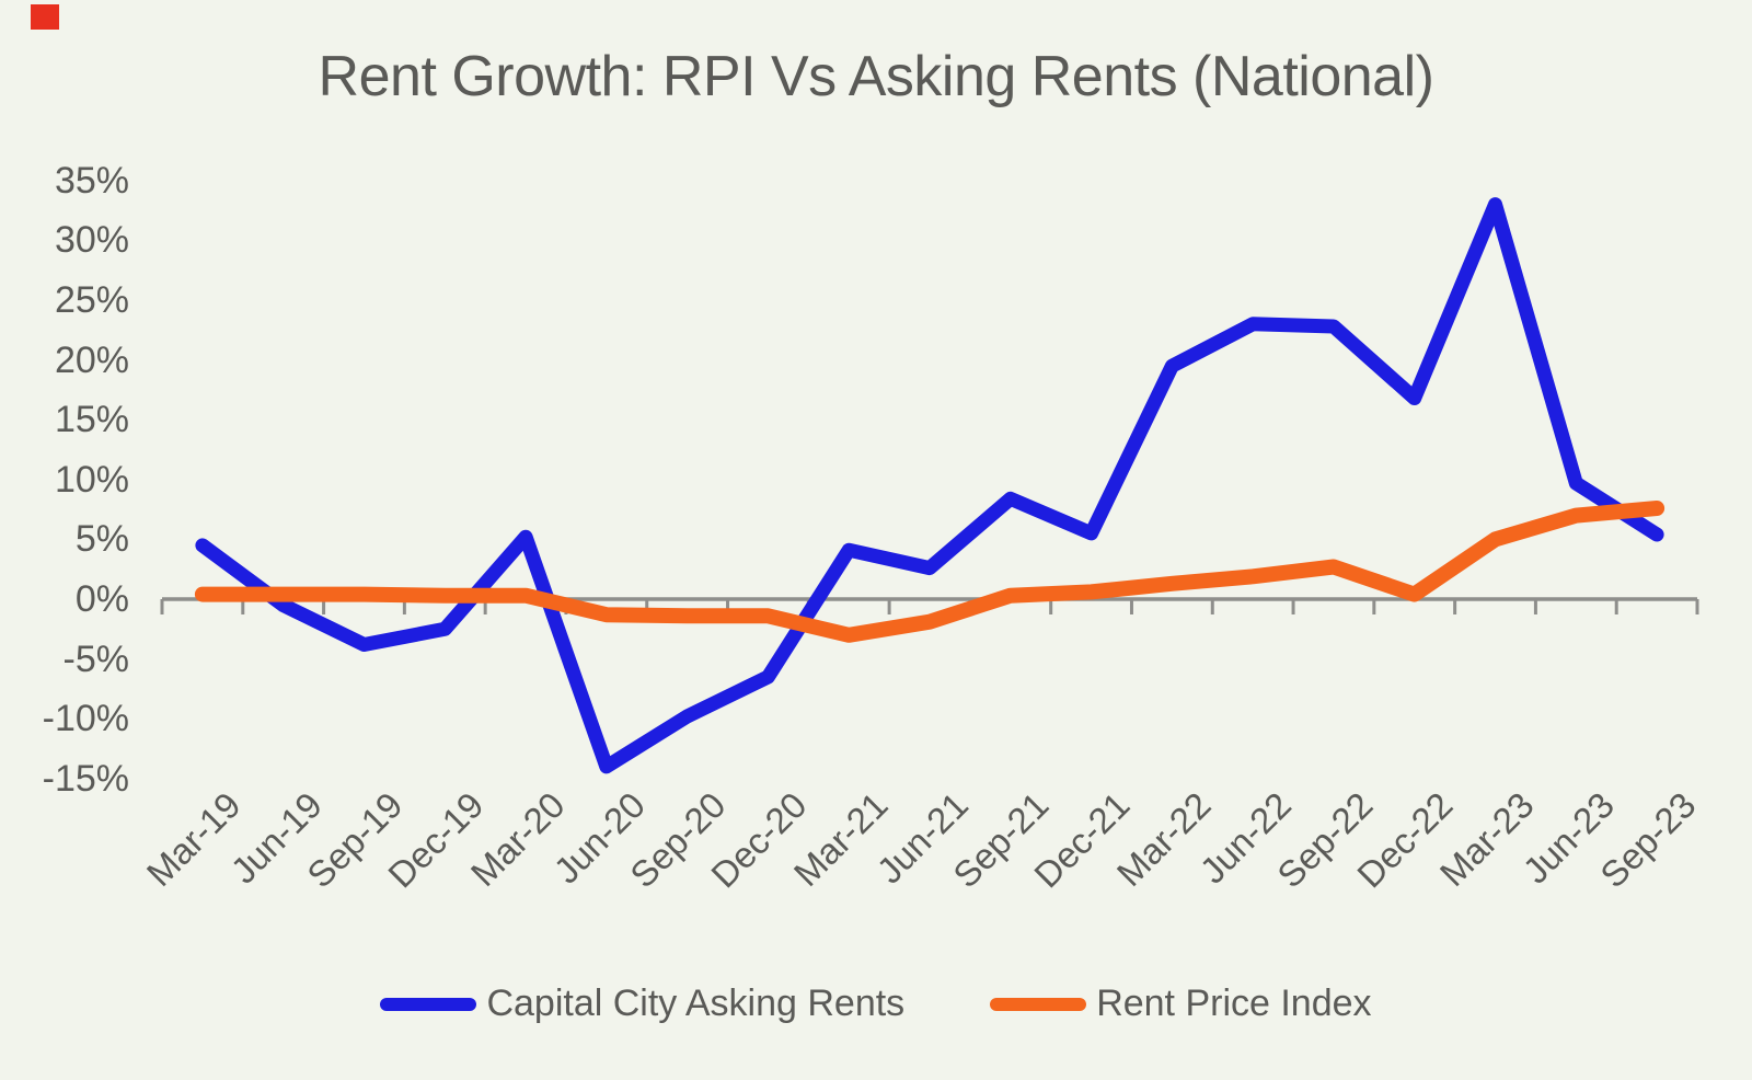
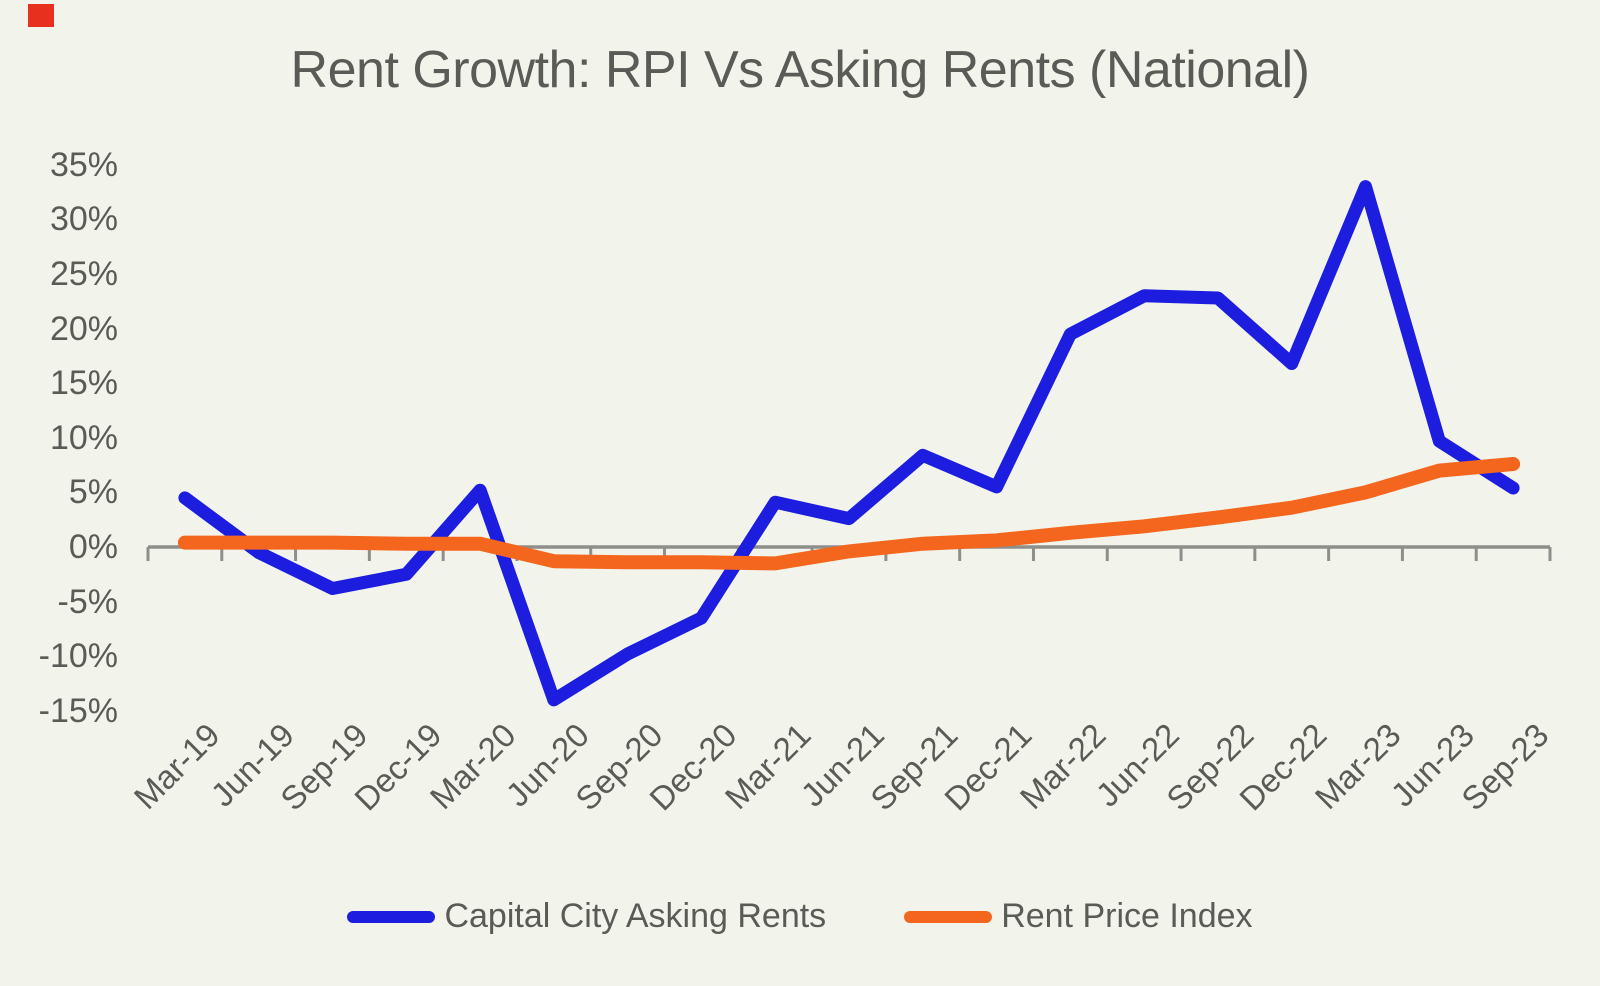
Rent Price Index/Mar-21: -3.0% -> -1.5%
Rent Price Index/Jun-21: -1.9% -> -0.4%
Rent Price Index/Dec-22: 0.4% -> 3.6%
